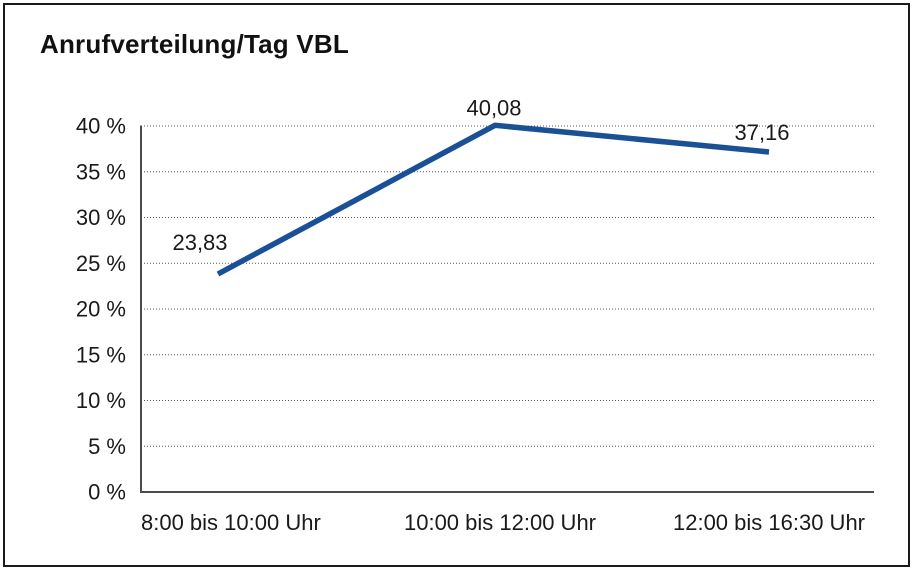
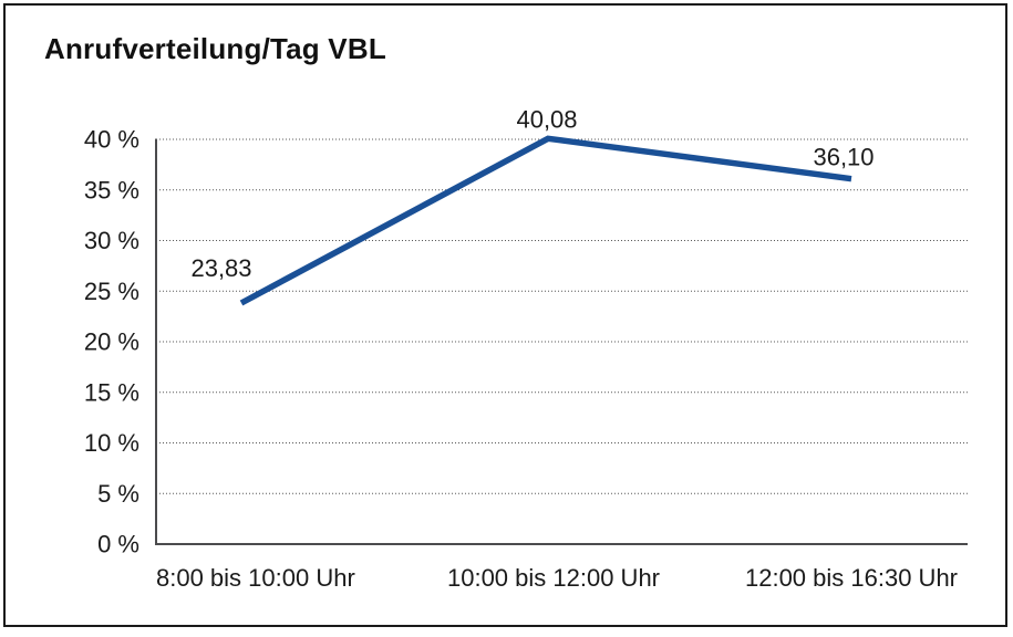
12:00 bis 16:30 Uhr: 37,16 -> 36,10
